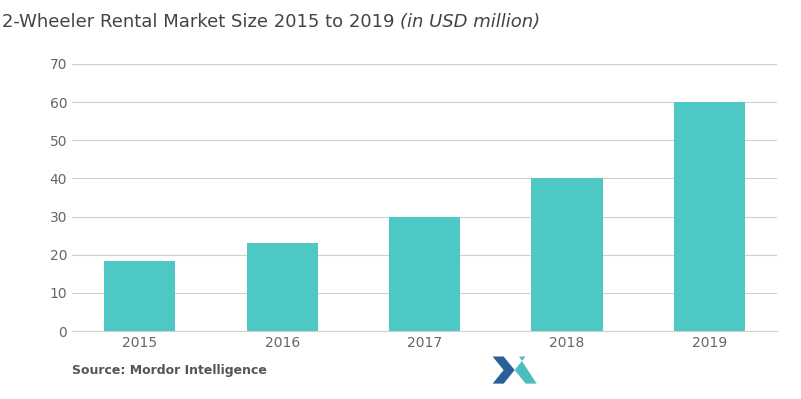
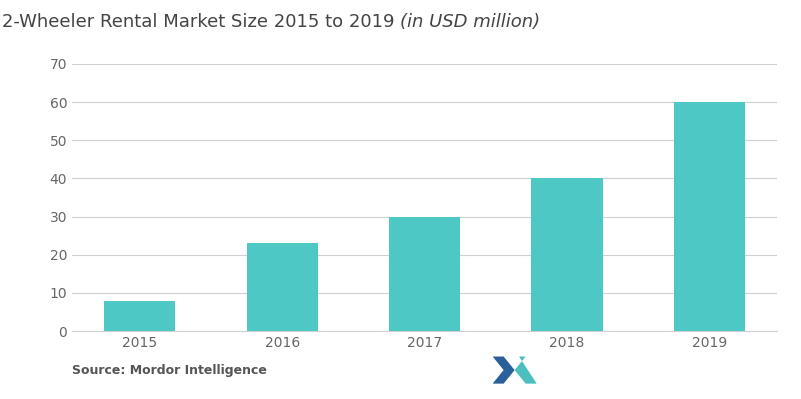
2015: 18.5 -> 8.0
